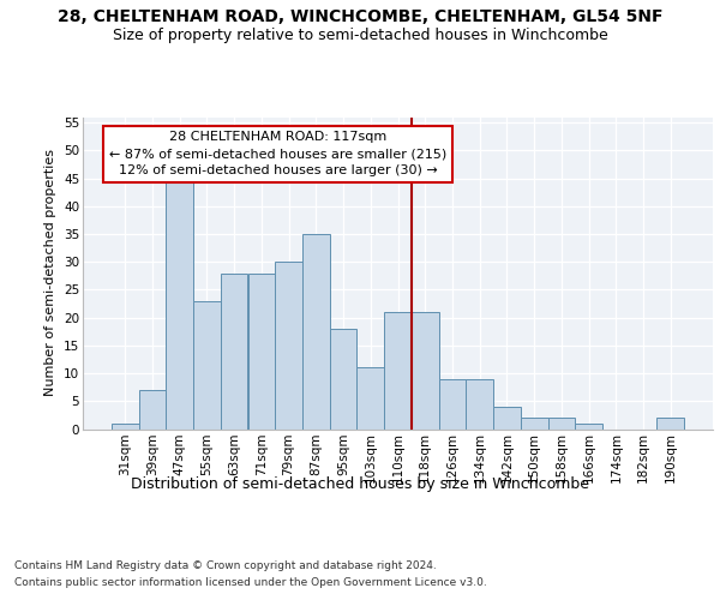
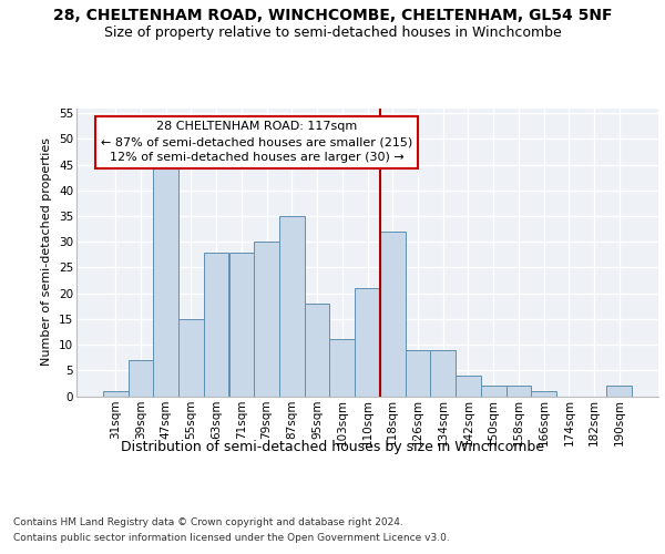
55sqm: 23 -> 15
118sqm: 21 -> 32
